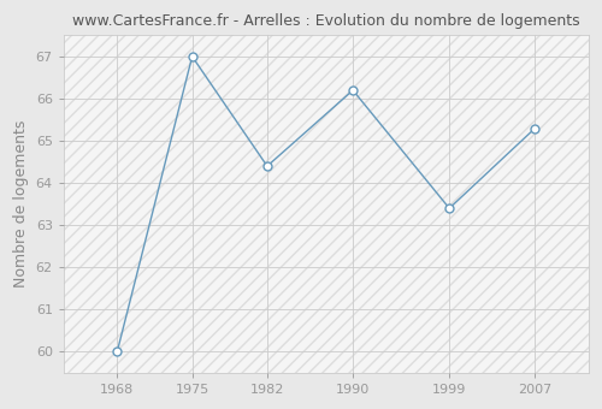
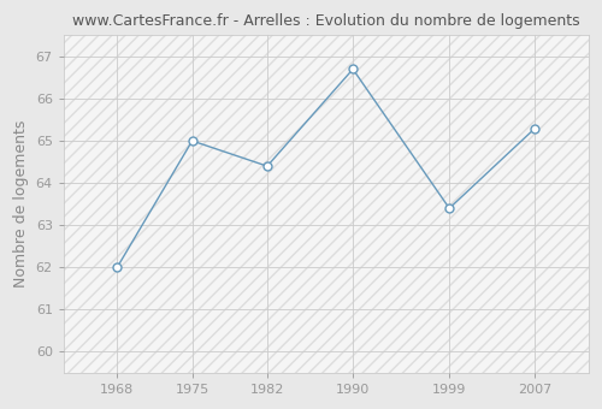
1968: 60.0 -> 62.0
1975: 67.0 -> 65.0
1990: 66.2 -> 66.7
